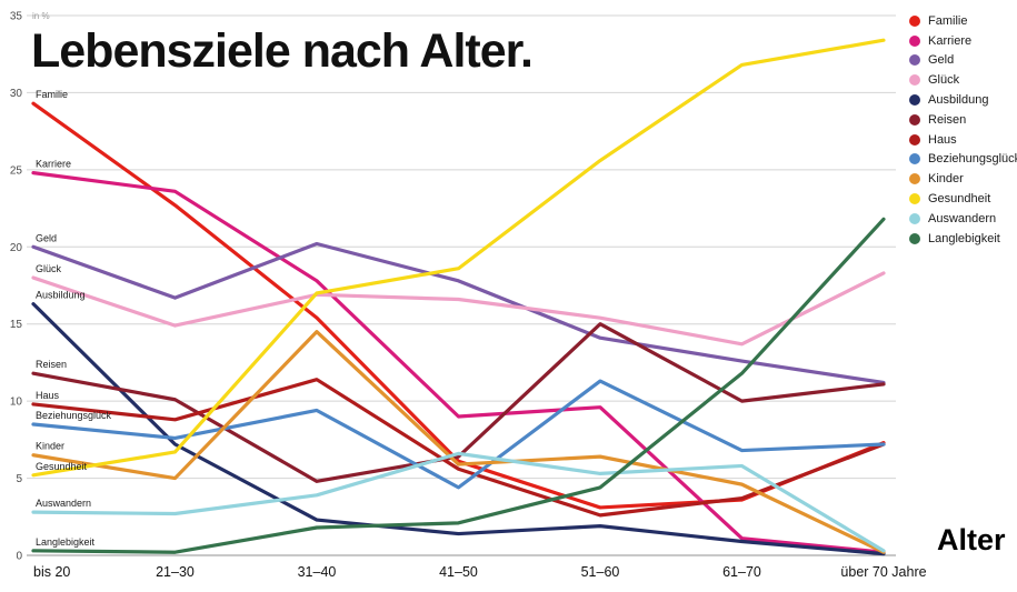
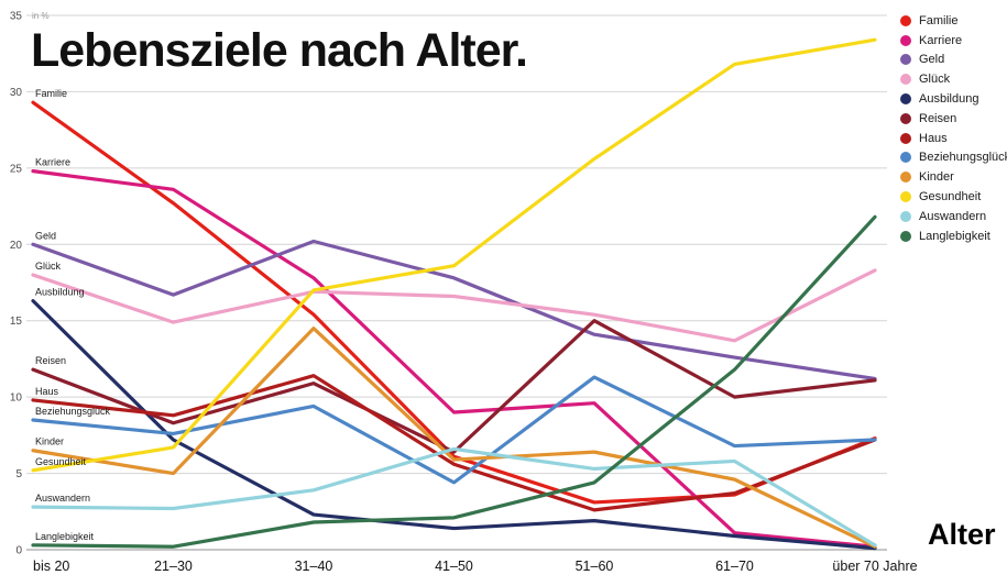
Reisen/21–30: 10.1 -> 8.3
Reisen/31–40: 4.8 -> 10.9
